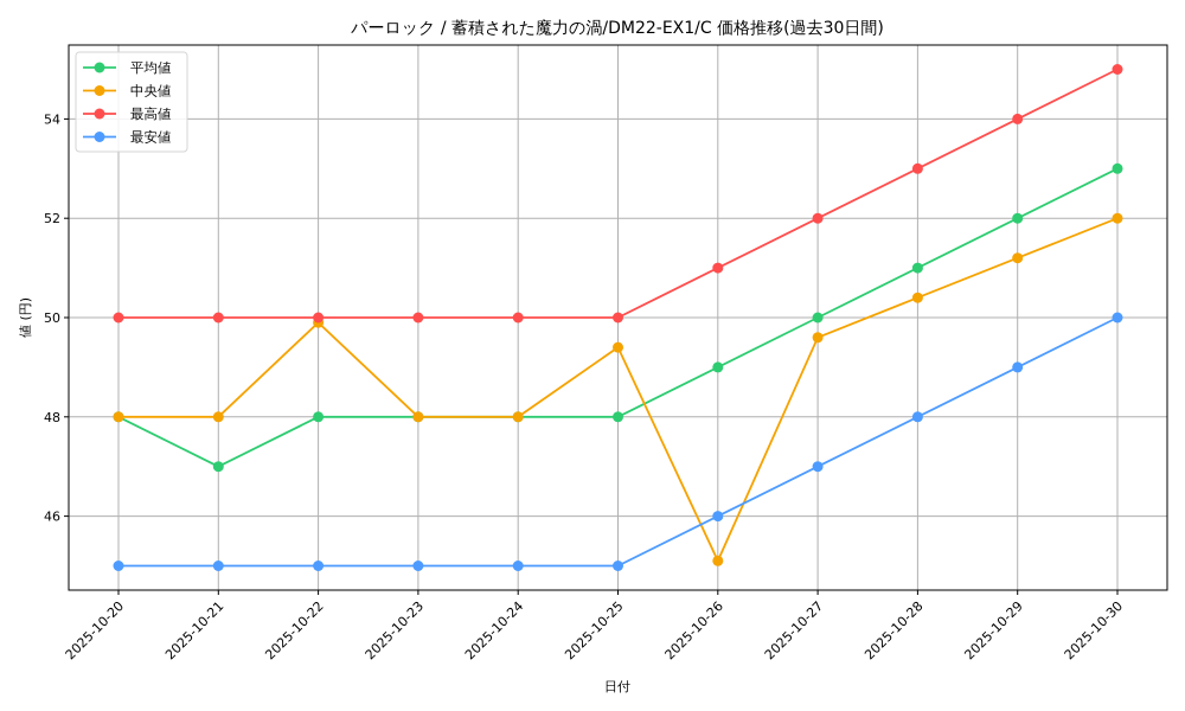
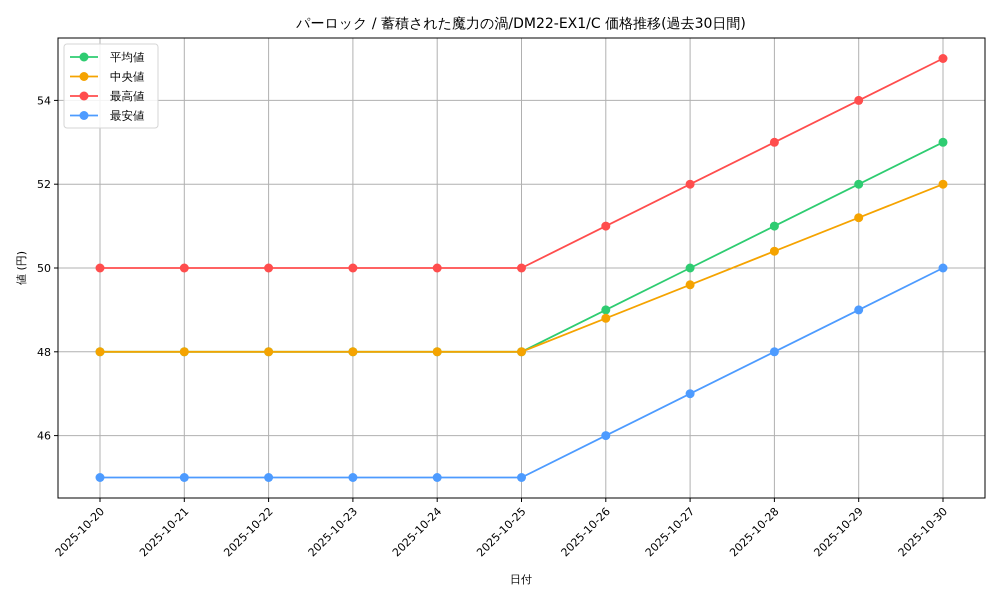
平均値/2025-10-21: 47 -> 48
中央値/2025-10-22: 49.9 -> 48.0
中央値/2025-10-25: 49.4 -> 48.0
中央値/2025-10-26: 45.1 -> 48.8
